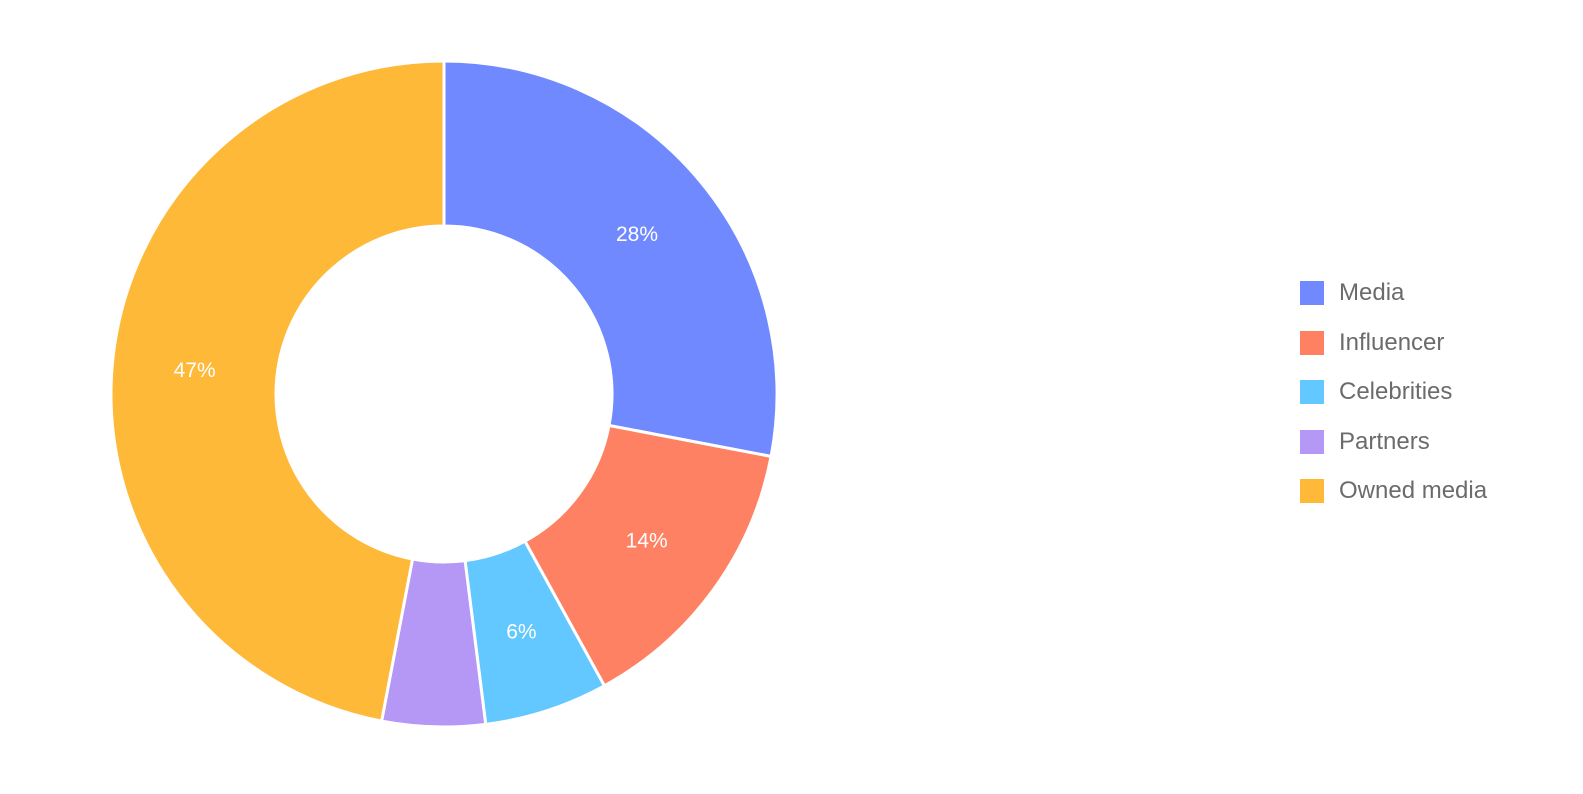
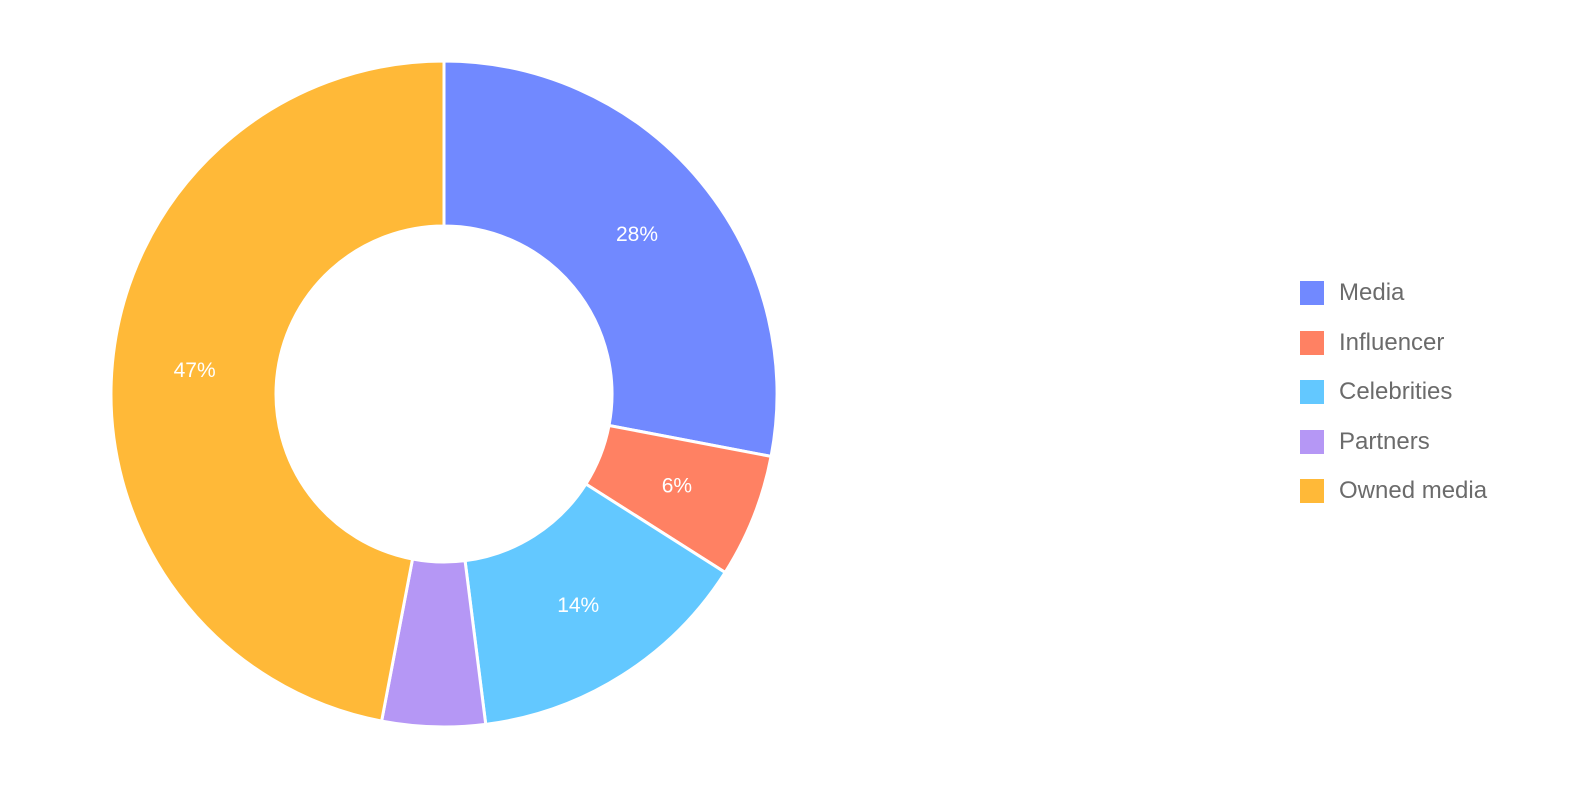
Influencer: 14% -> 6%
Celebrities: 6% -> 14%
